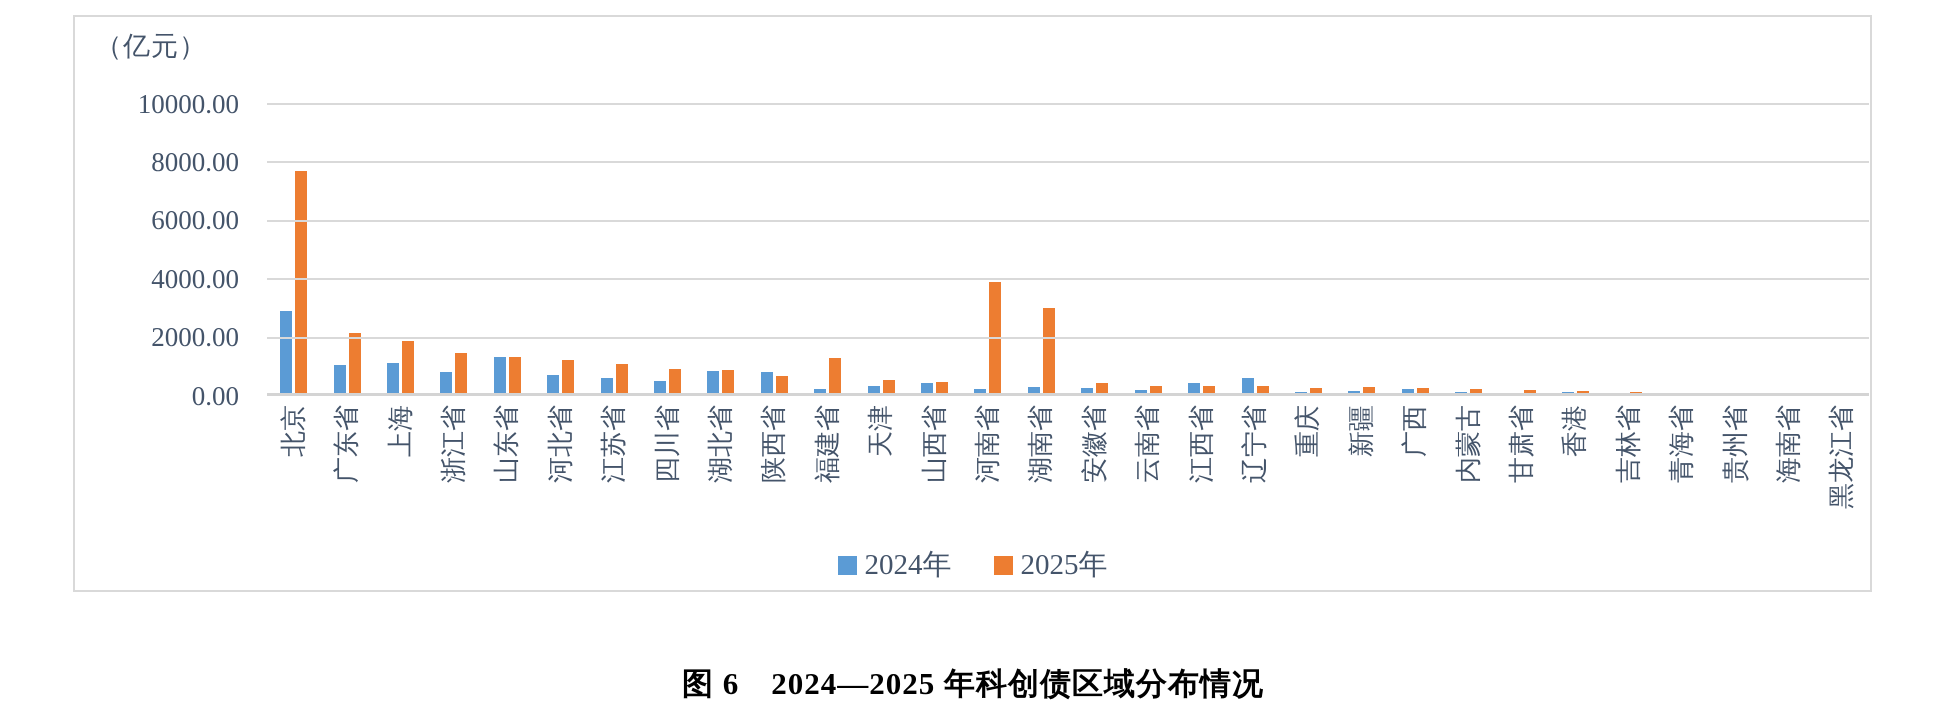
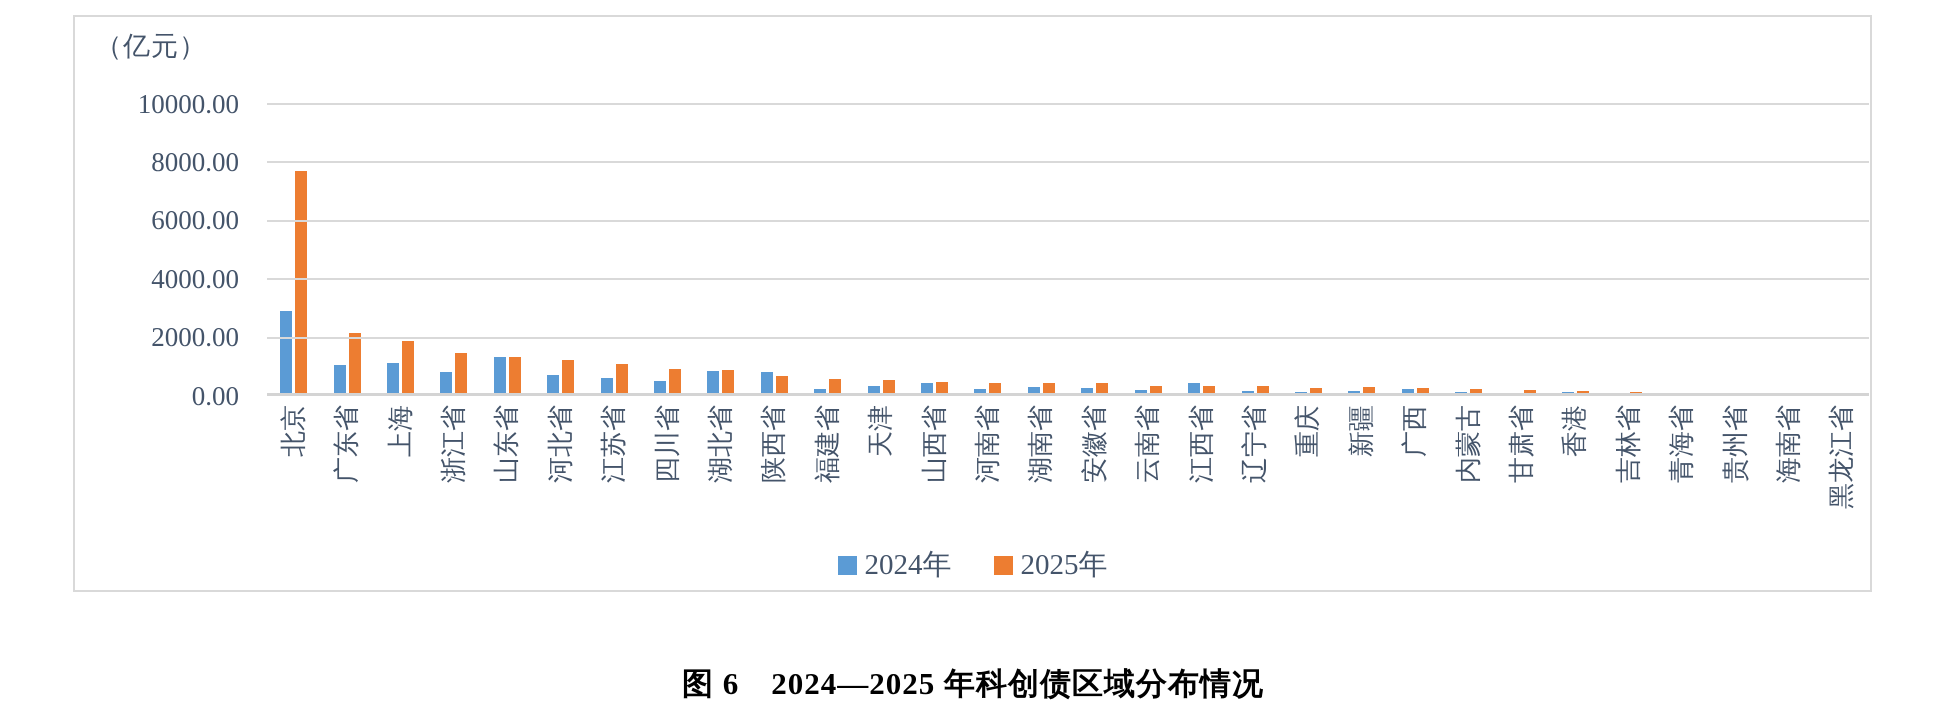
2025年/福建省: 1200 -> 500
2025年/河南省: 3800 -> 300
2025年/湖南省: 2900 -> 400
2024年/辽宁省: 500 -> 100
